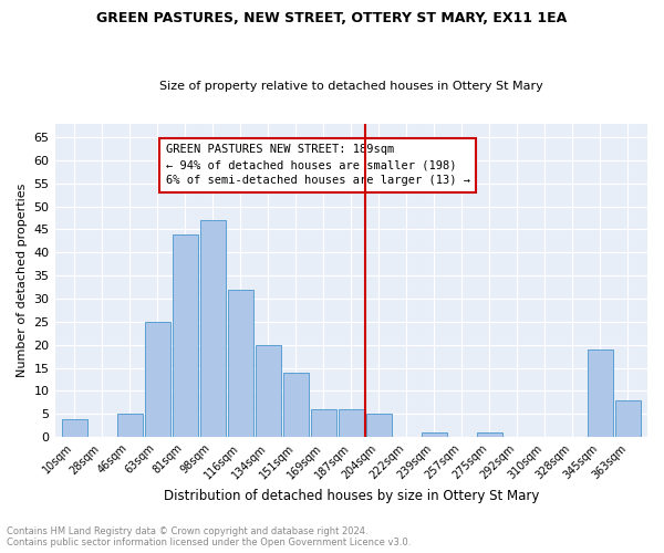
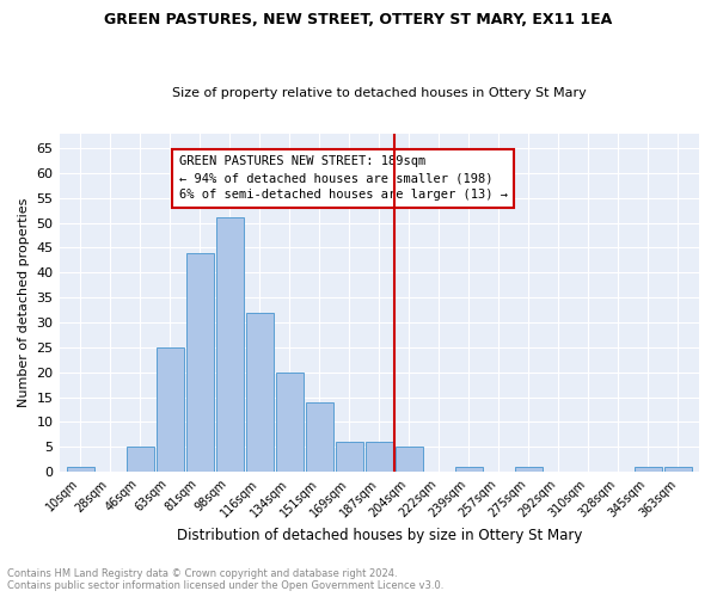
10sqm: 4 -> 1
98sqm: 47 -> 51
345sqm: 19 -> 1
363sqm: 8 -> 1
